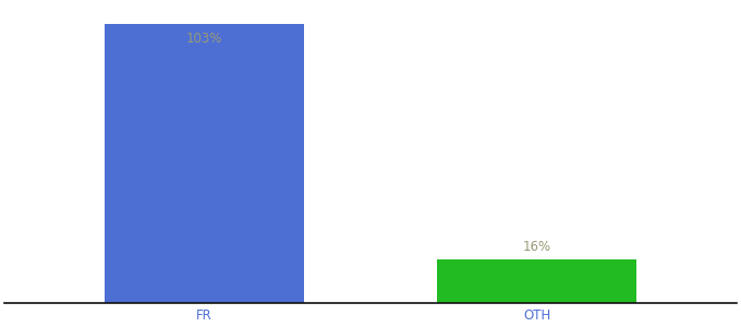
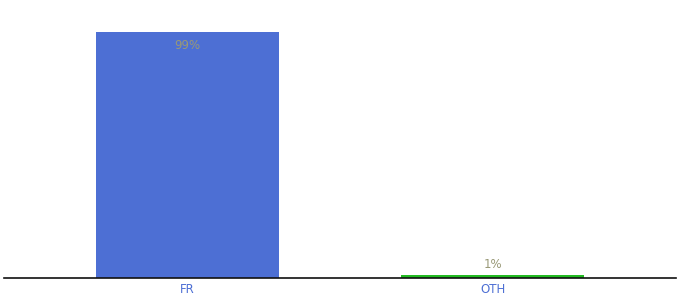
FR: 103% -> 99%
OTH: 16% -> 1%
